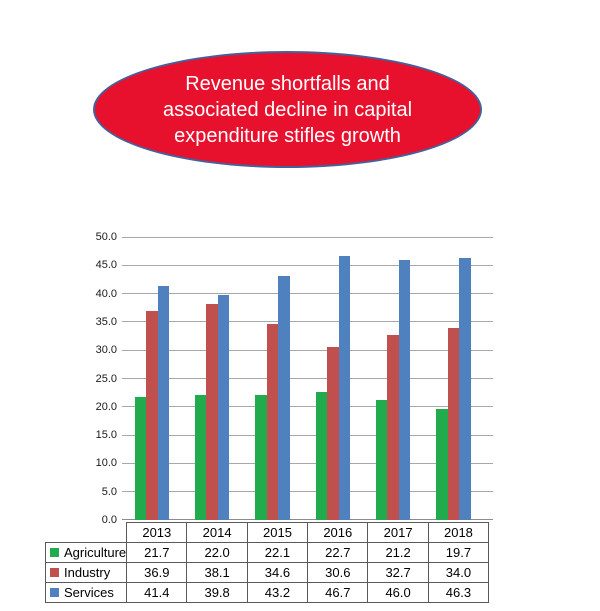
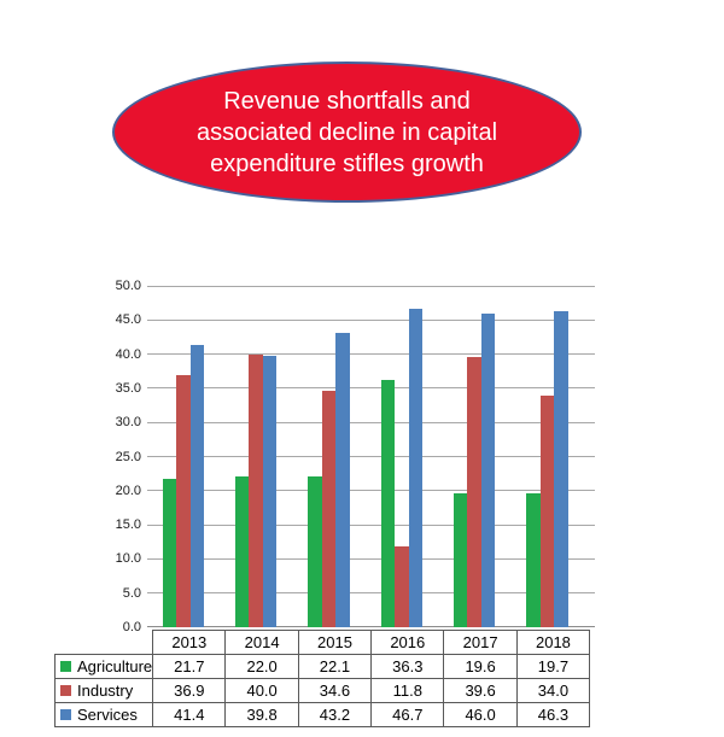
Industry/2014: 38.1 -> 40.0
Agriculture/2016: 22.7 -> 36.3
Industry/2016: 30.6 -> 11.8
Agriculture/2017: 21.2 -> 19.6
Industry/2017: 32.7 -> 39.6
